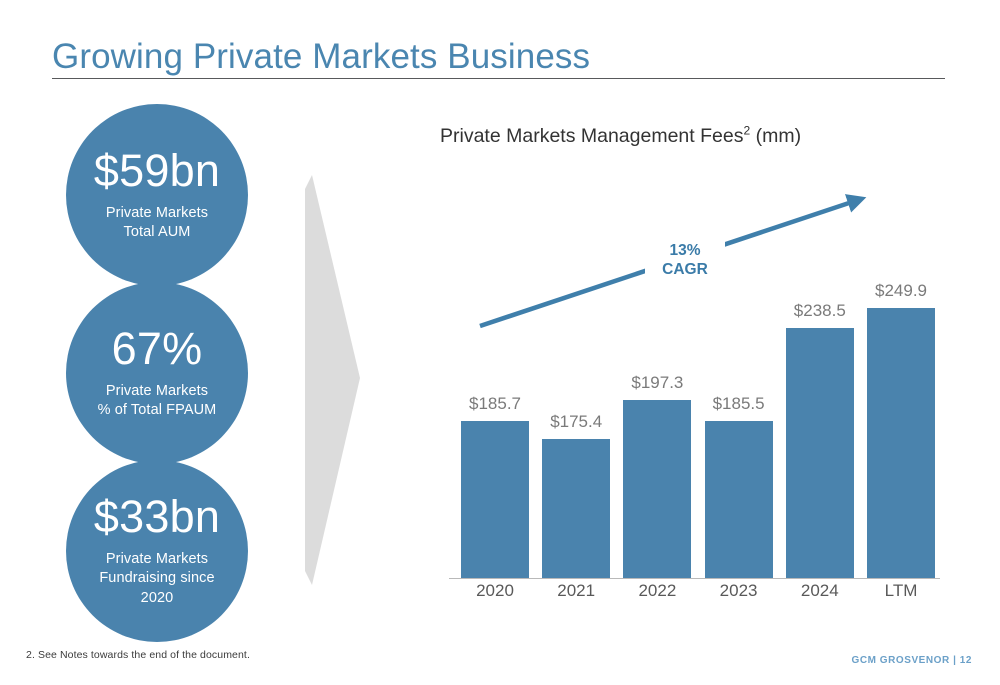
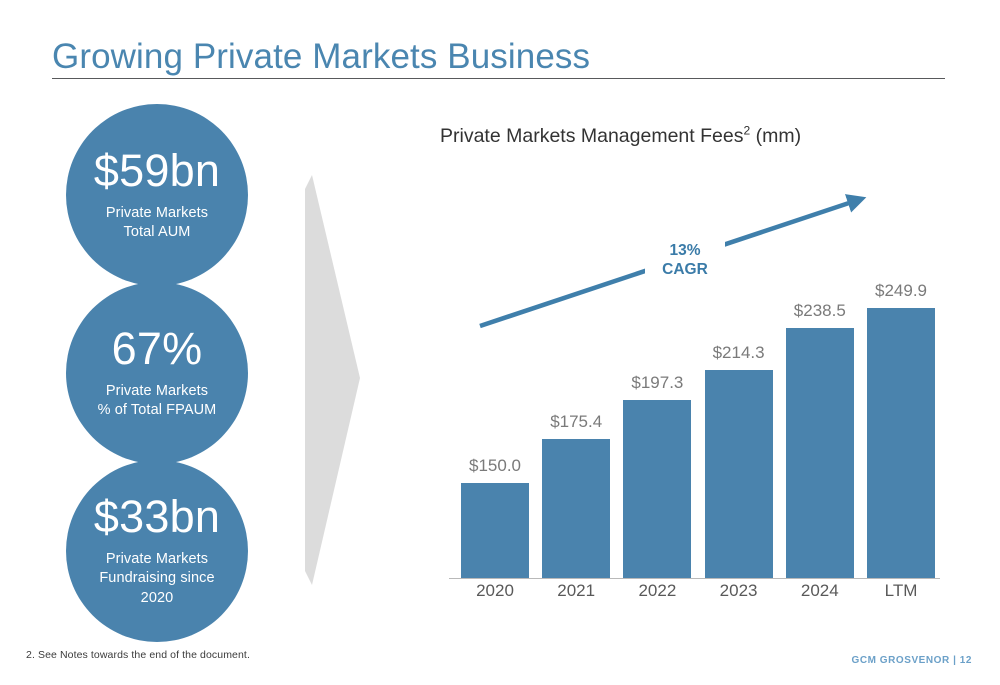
2020: $185.7 -> $150.0
2023: $185.5 -> $214.3
